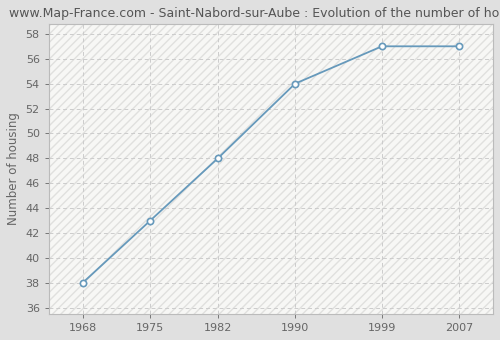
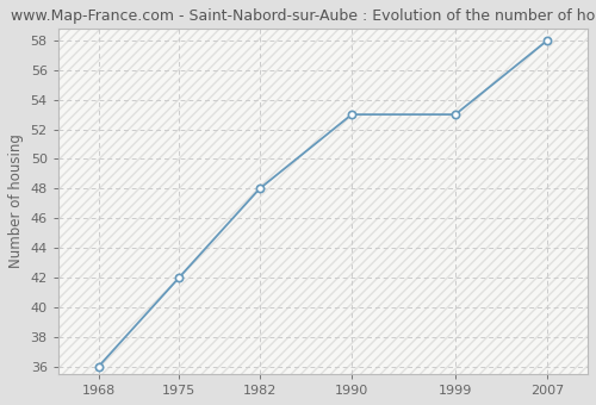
1968: 38 -> 36
1975: 43 -> 42
1990: 54 -> 53
1999: 57 -> 53
2007: 57 -> 58
